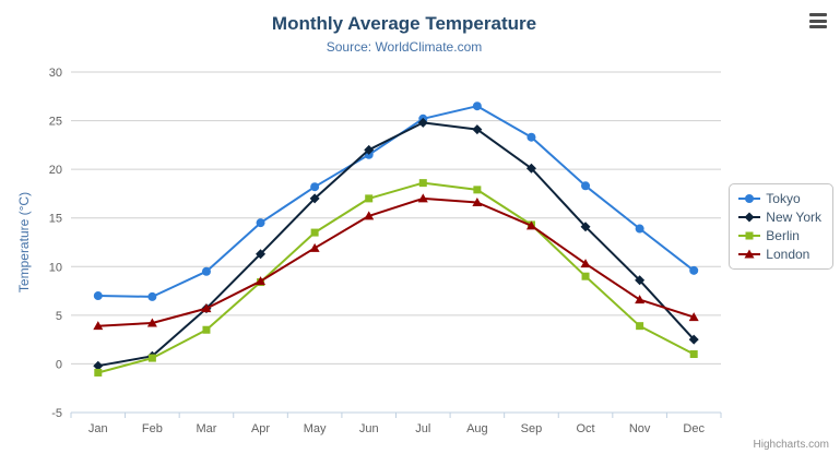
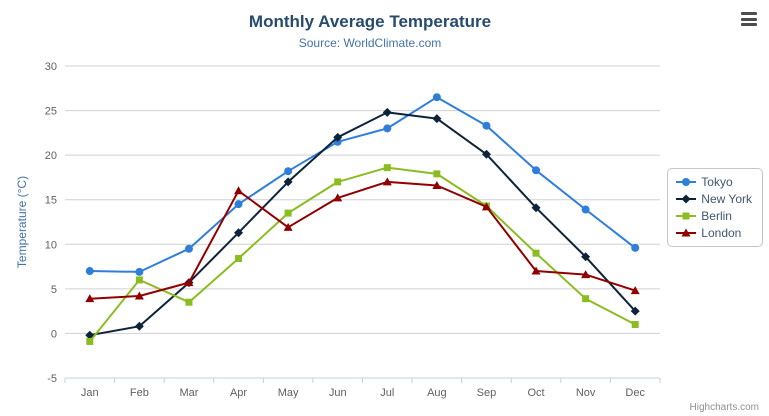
Berlin/Feb: 1 -> 6
London/Apr: 8 -> 16
Tokyo/Jul: 25 -> 23
London/Oct: 10 -> 7
